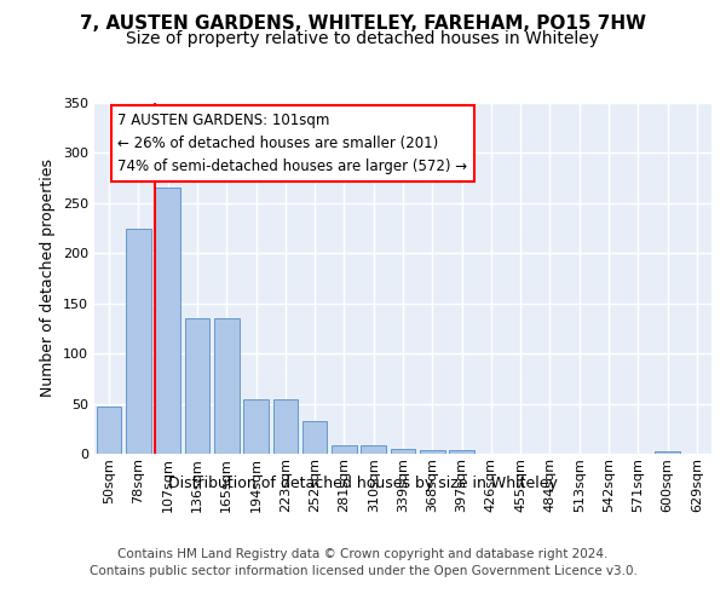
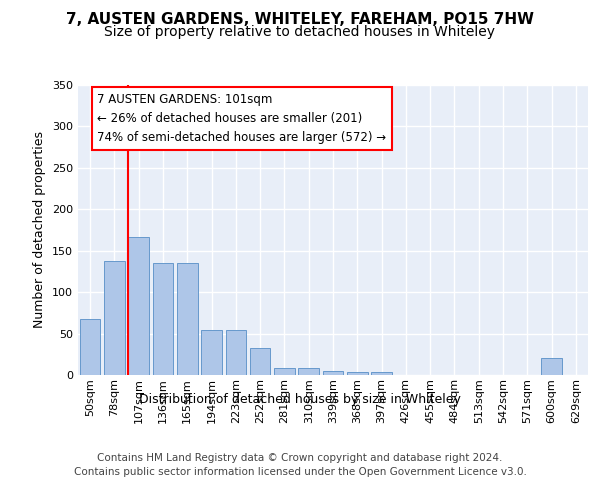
50sqm: 47 -> 68
78sqm: 224 -> 138
107sqm: 265 -> 166
600sqm: 3 -> 20
